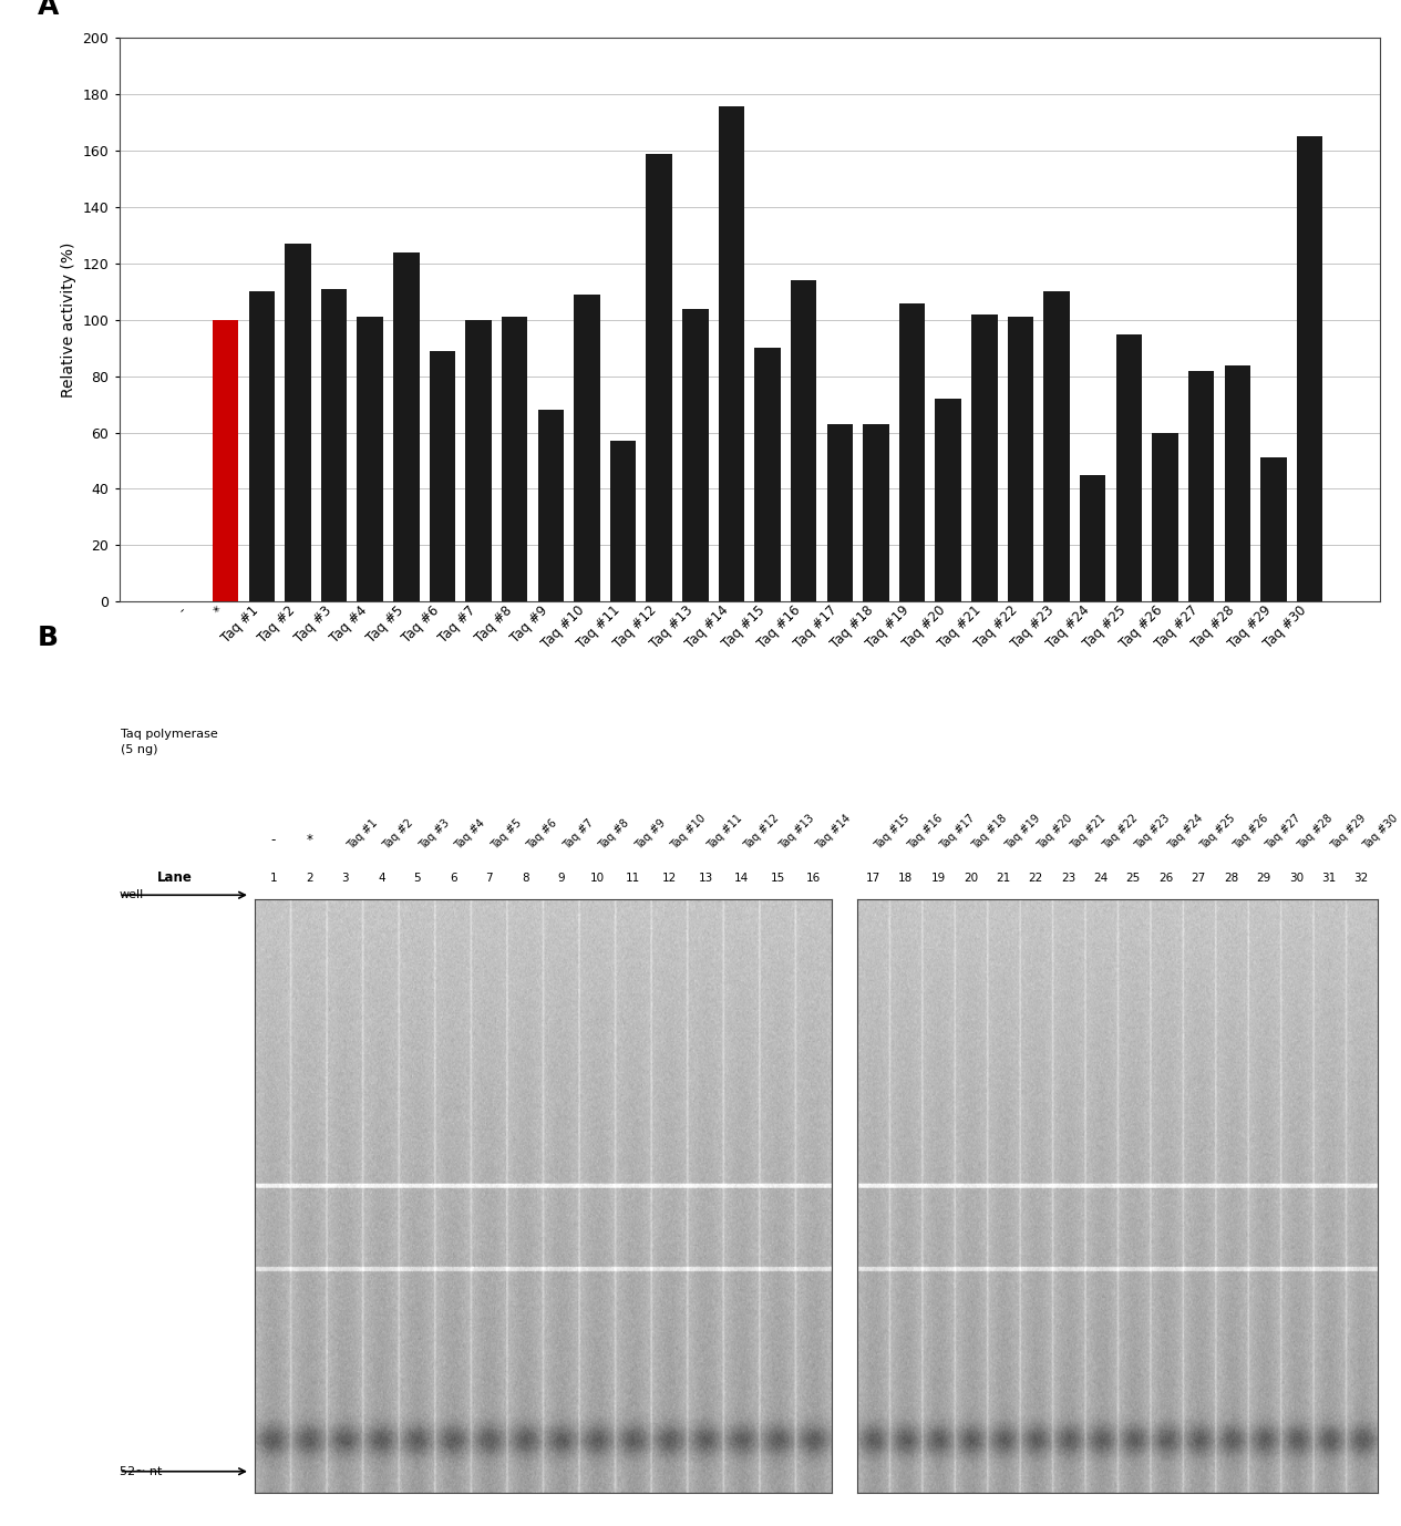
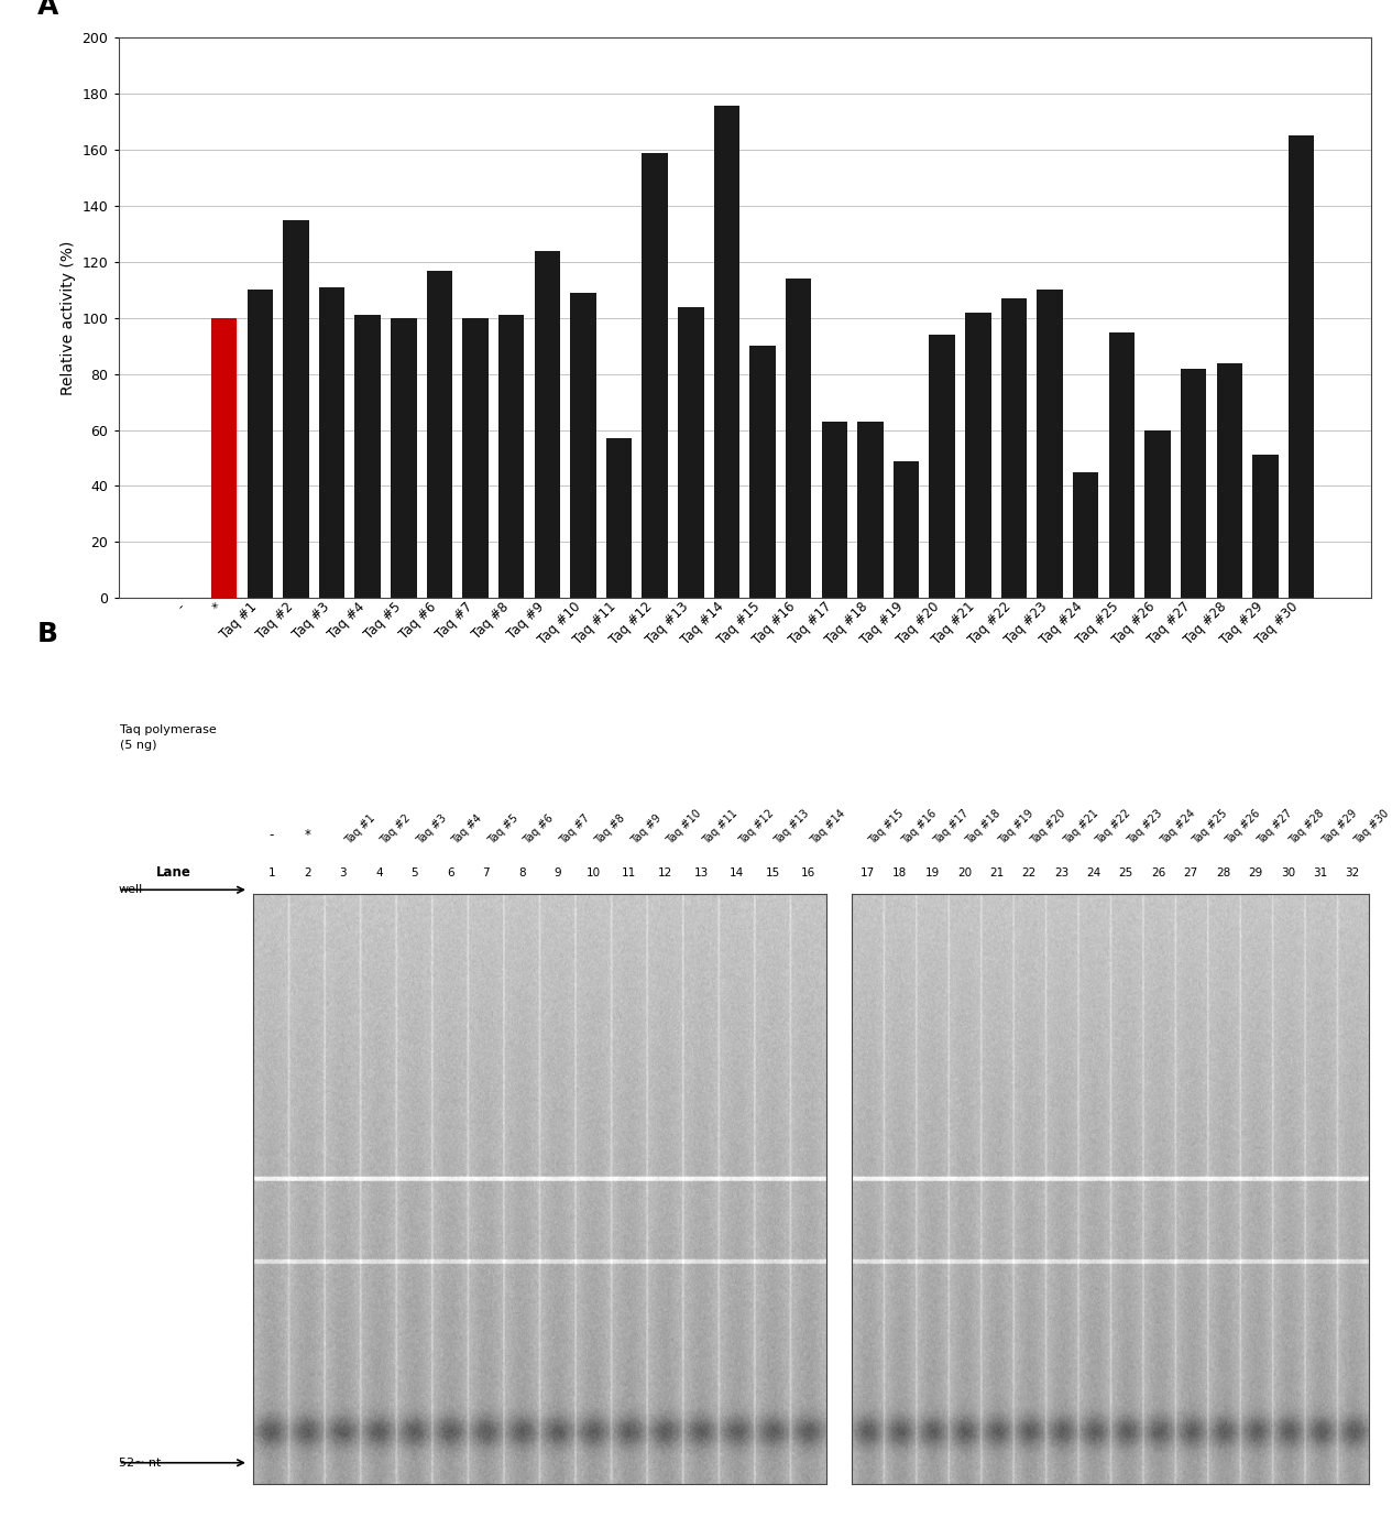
Taq #2: 127 -> 135
Taq #5: 124 -> 100
Taq #6: 89 -> 117
Taq #9: 68 -> 124
Taq #19: 106 -> 49
Taq #20: 72 -> 94
Taq #22: 101 -> 107
